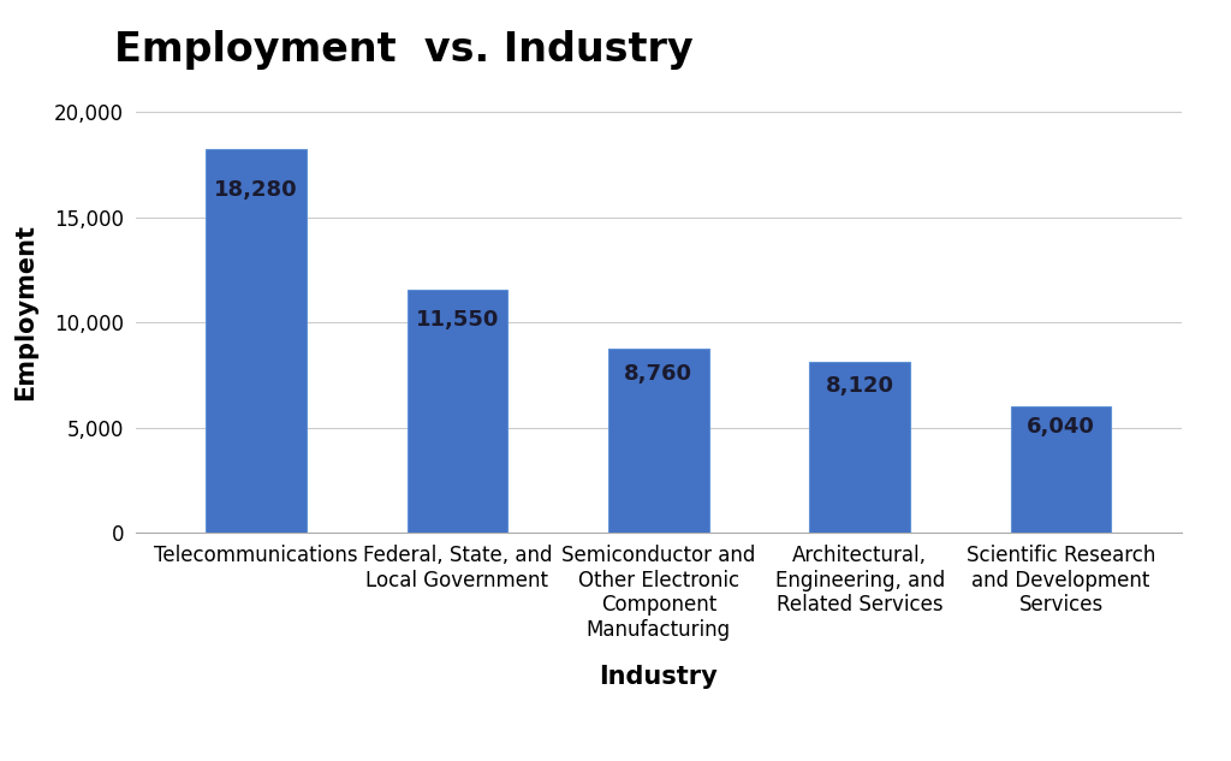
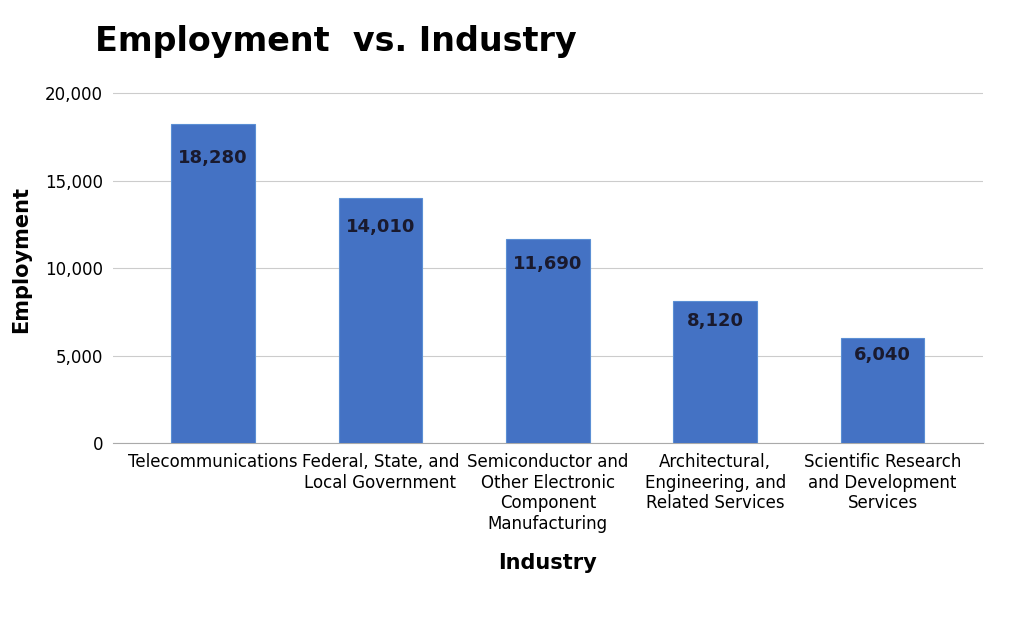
Federal, State, and Local Government: 11,550 -> 14,010
Semiconductor and Other Electronic Component Manufacturing: 8,760 -> 11,690
